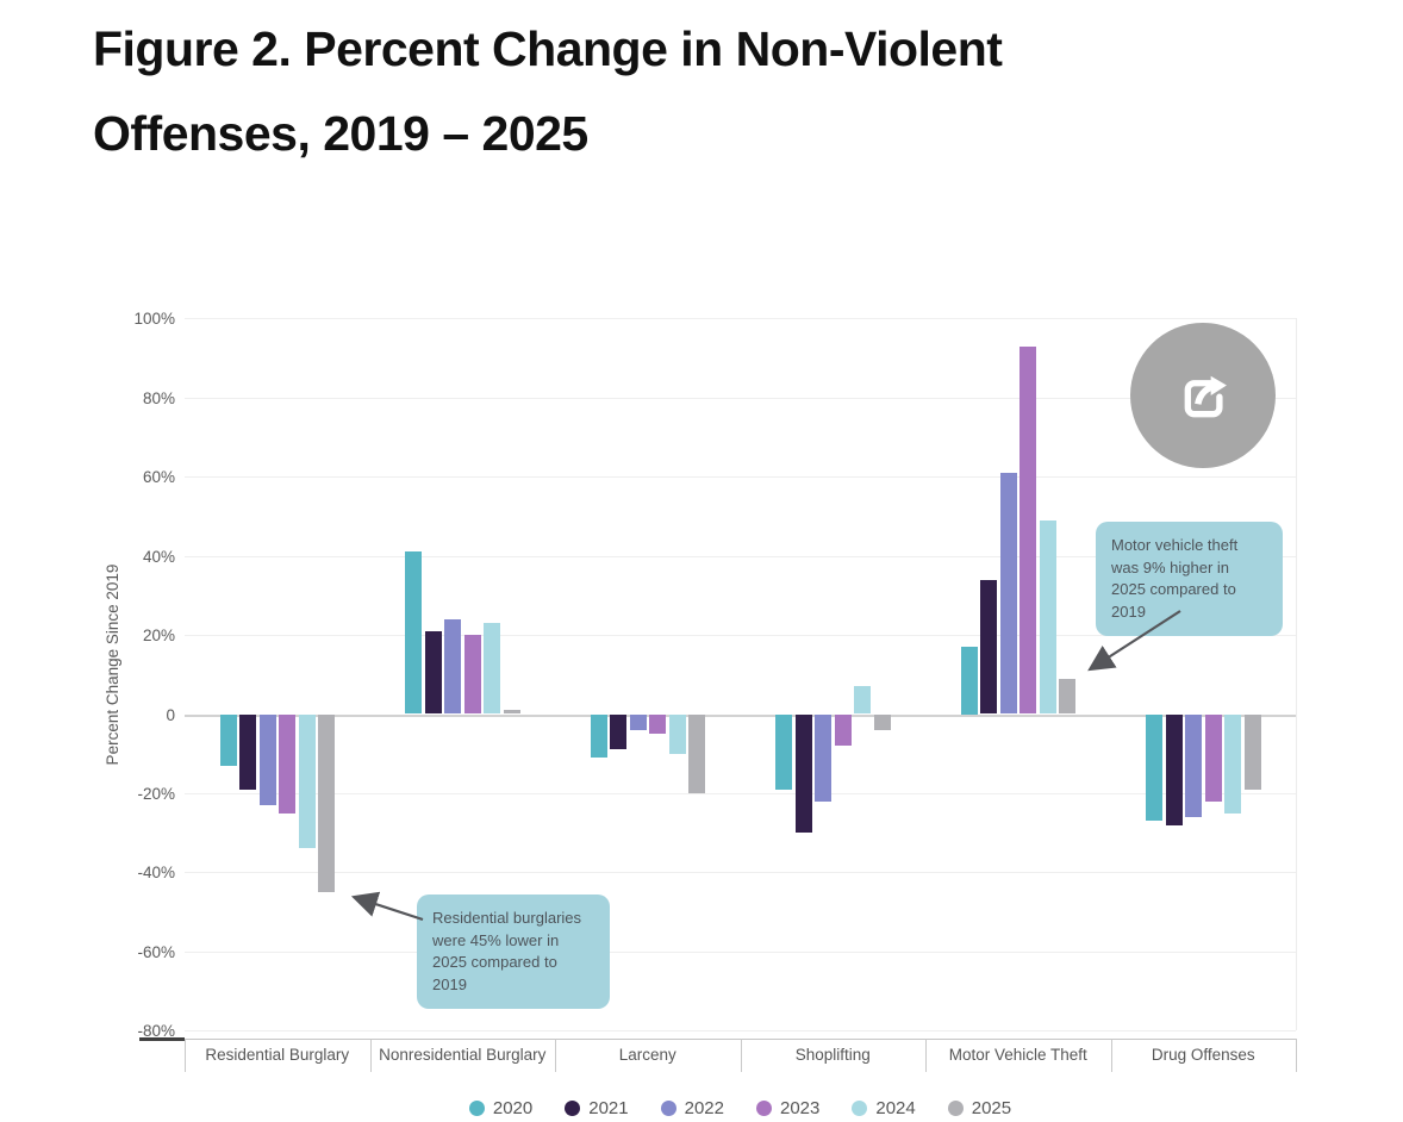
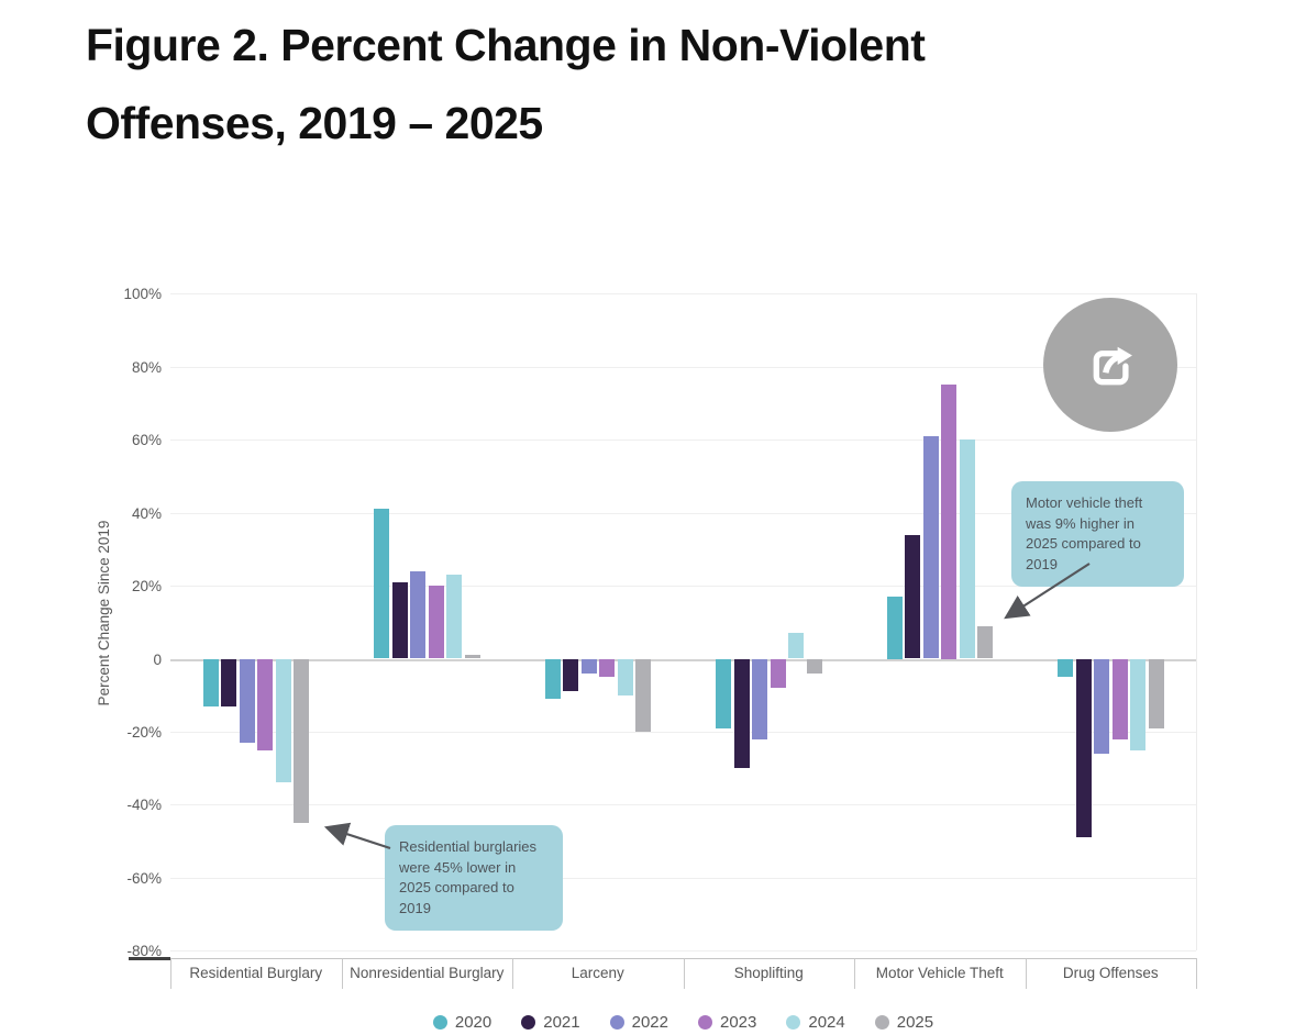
2021/Residential Burglary: -19% -> -13%
2023/Motor Vehicle Theft: 93% -> 75%
2024/Motor Vehicle Theft: 49% -> 60%
2020/Drug Offenses: -27% -> -5%
2021/Drug Offenses: -28% -> -49%
